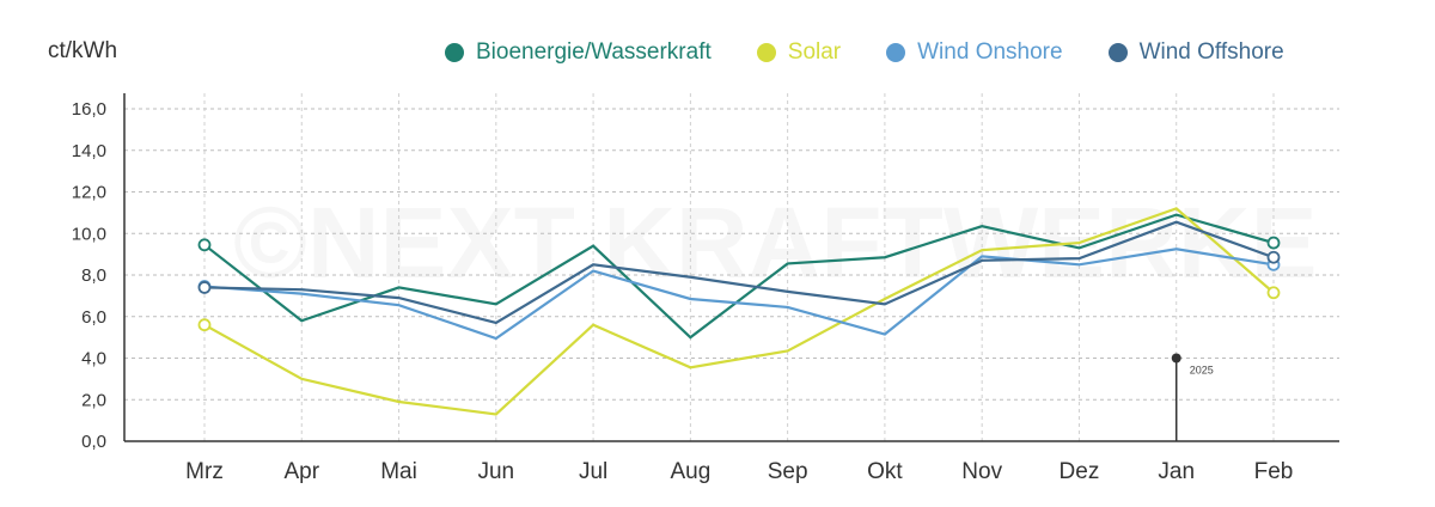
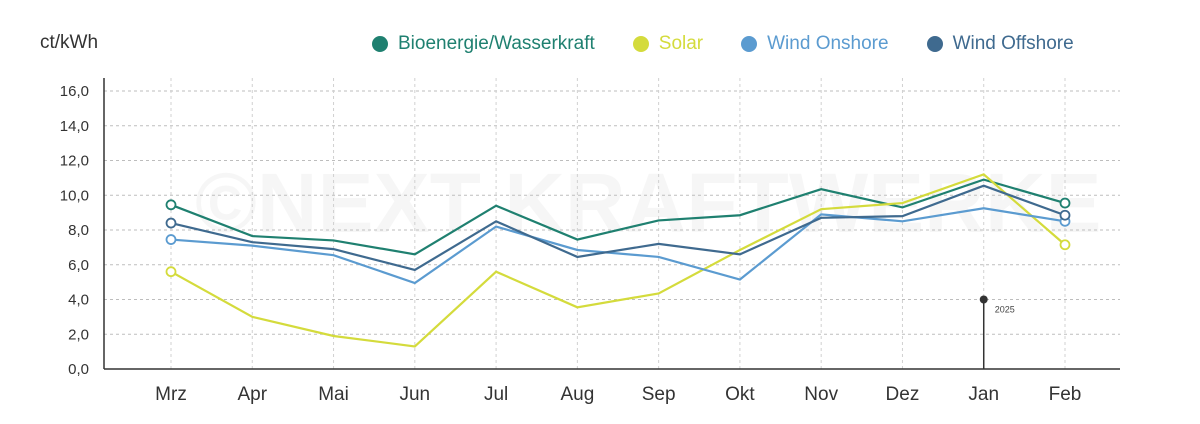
Wind Offshore/Mrz: 7,4 -> 8,4
Bioenergie/Wasserkraft/Apr: 5,8 -> 7,7
Bioenergie/Wasserkraft/Aug: 5,0 -> 7,5
Wind Offshore/Aug: 7,9 -> 6,5
